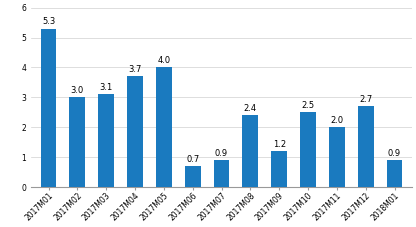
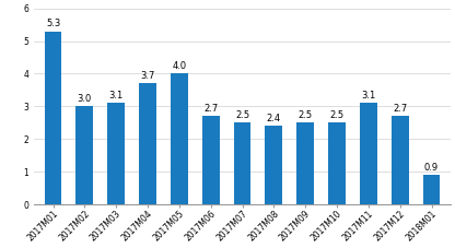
2017M06: 0.7 -> 2.7
2017M07: 0.9 -> 2.5
2017M09: 1.2 -> 2.5
2017M11: 2.0 -> 3.1
